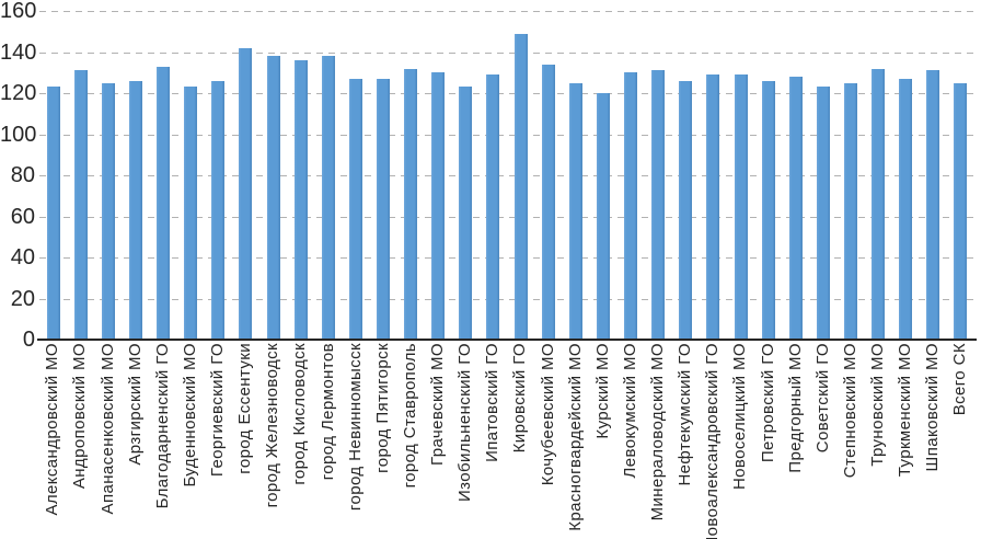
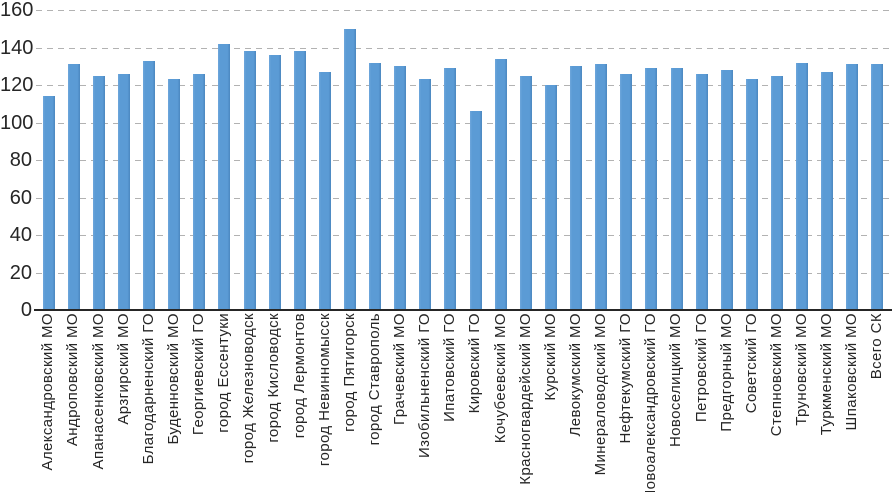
Александровский МО: 123 -> 114
город Пятигорск: 127 -> 150
Кировский ГО: 149 -> 106
Всего СК: 125 -> 131
